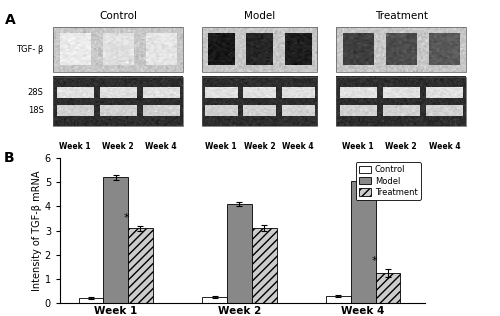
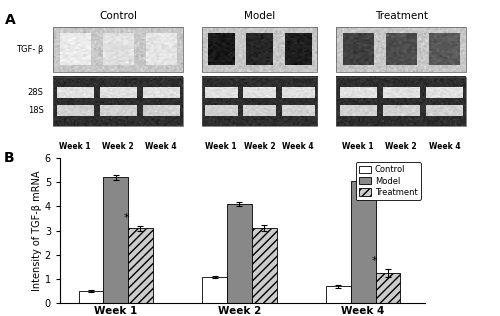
Control/Week 1: 0.23 -> 0.50
Control/Week 2: 0.25 -> 1.10
Control/Week 4: 0.30 -> 0.70
